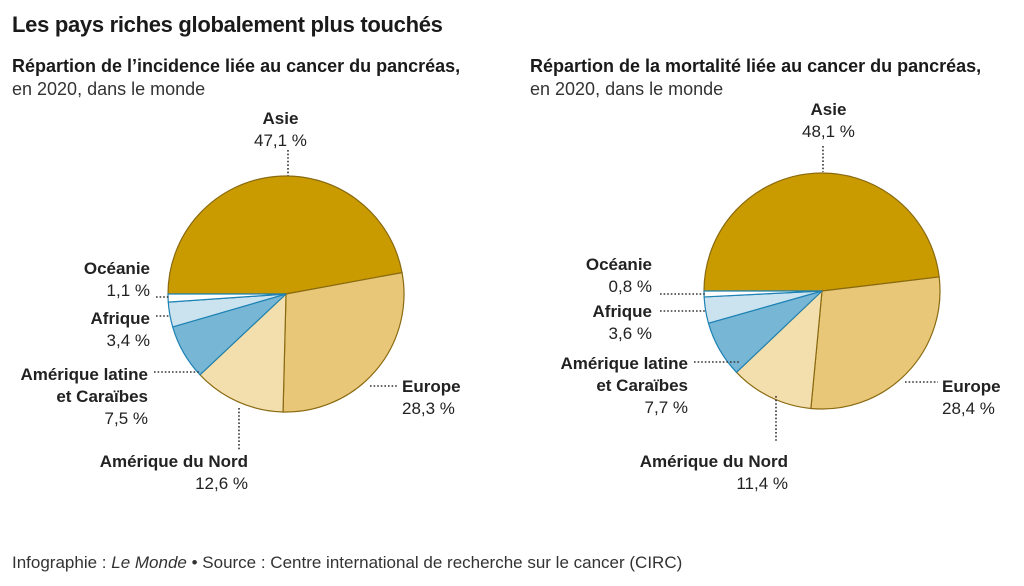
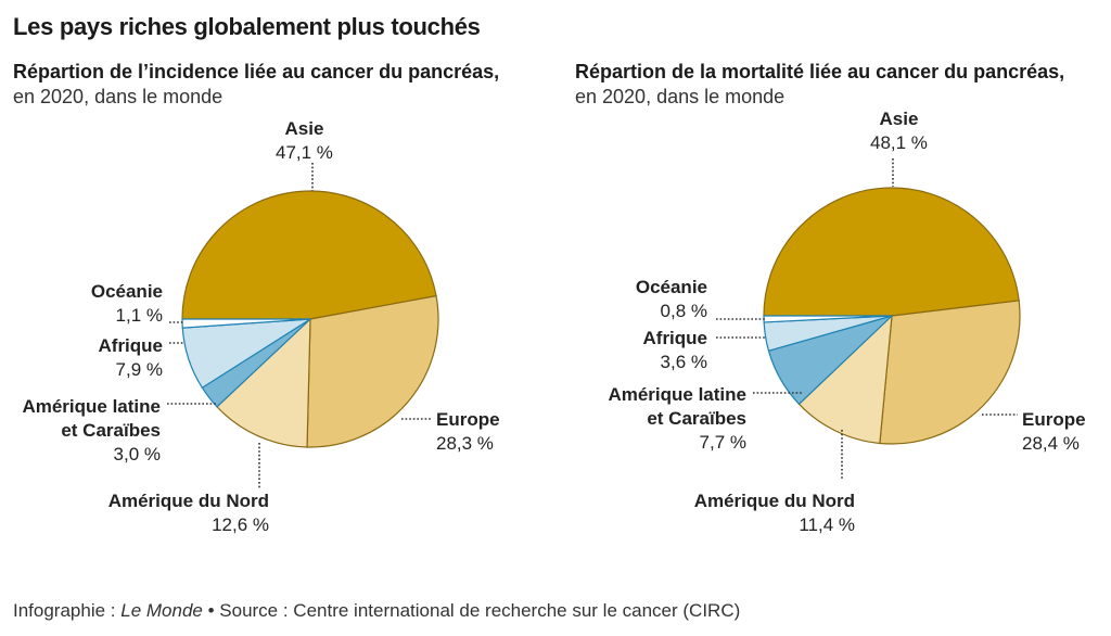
Répartion de l’incidence liée au cancer du pancréas,/Amérique latine et Caraïbes: 7,5 -> 3,0
Répartion de l’incidence liée au cancer du pancréas,/Afrique: 3,4 -> 7,9
